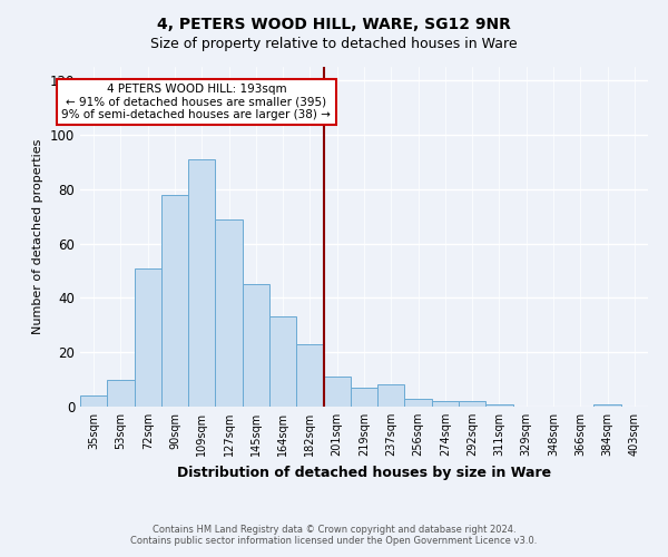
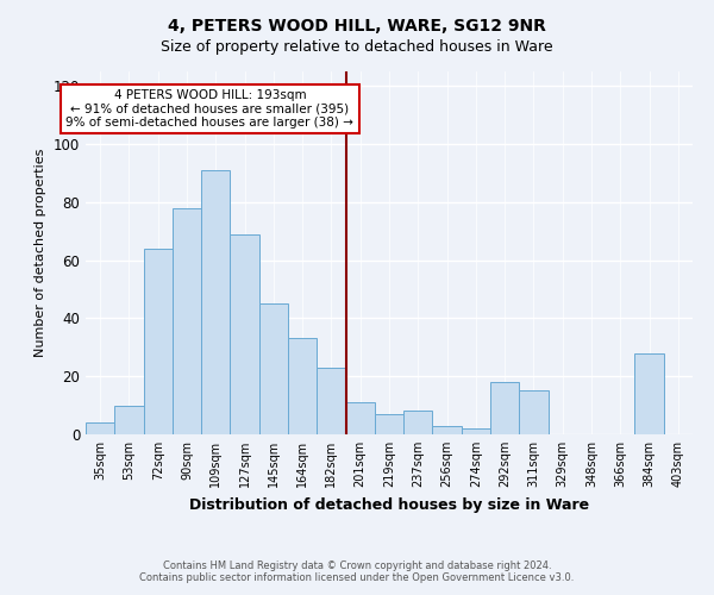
72sqm: 51 -> 64
292sqm: 2 -> 18
311sqm: 1 -> 15
384sqm: 1 -> 28
